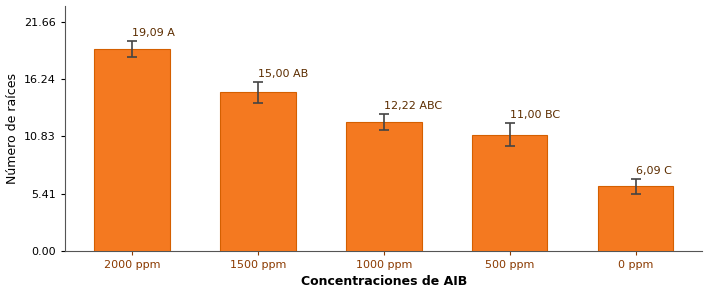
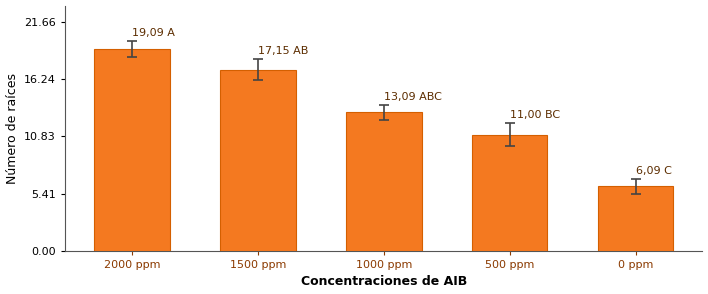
1500 ppm: 15,00 -> 17,15
1000 ppm: 12,22 -> 13,09
